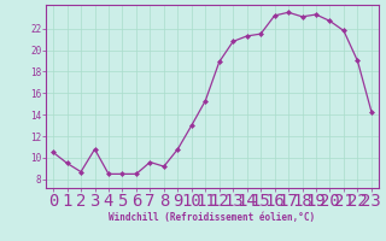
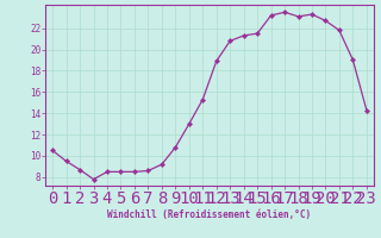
3: 10.8 -> 7.8
7: 9.6 -> 8.6
